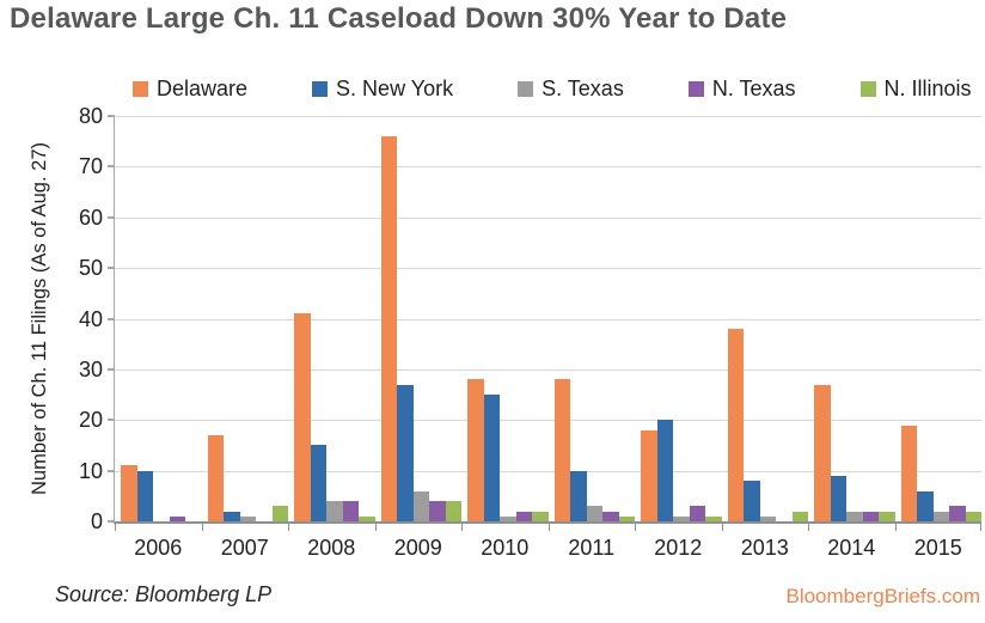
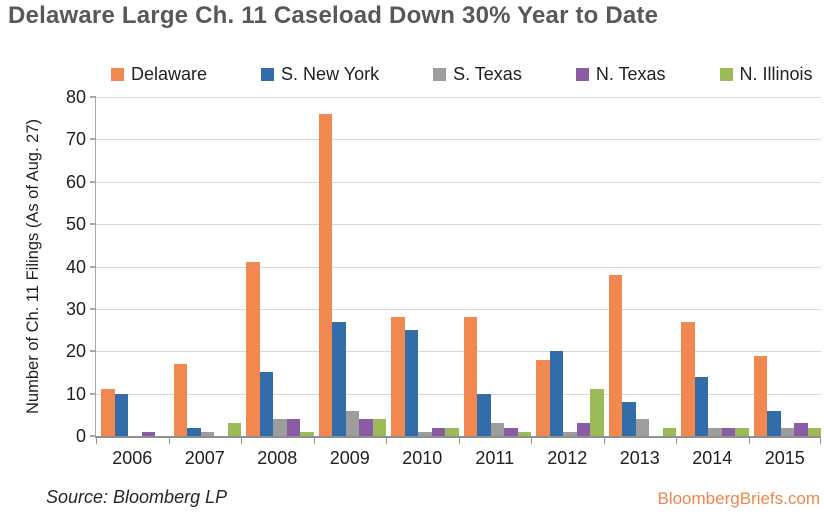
N. Illinois/2012: 1 -> 11
S. Texas/2013: 1 -> 4
S. New York/2014: 9 -> 14
